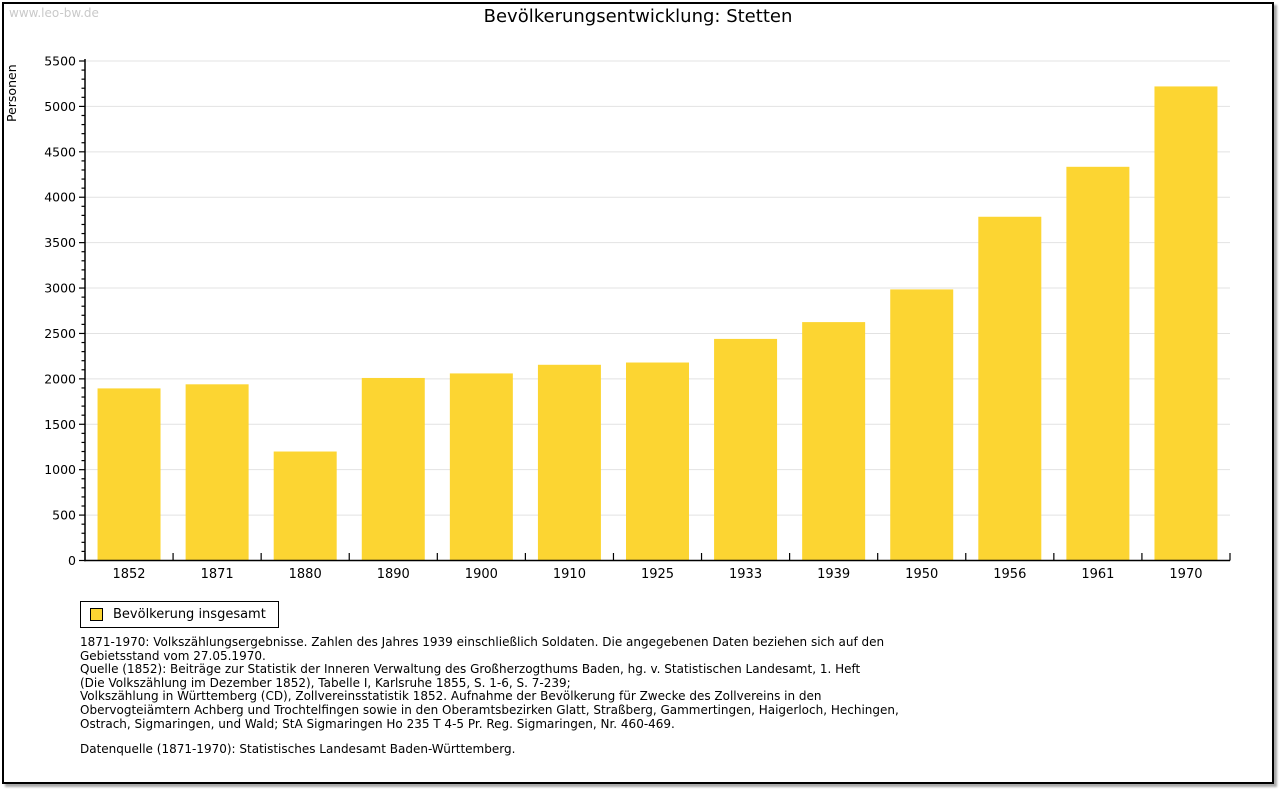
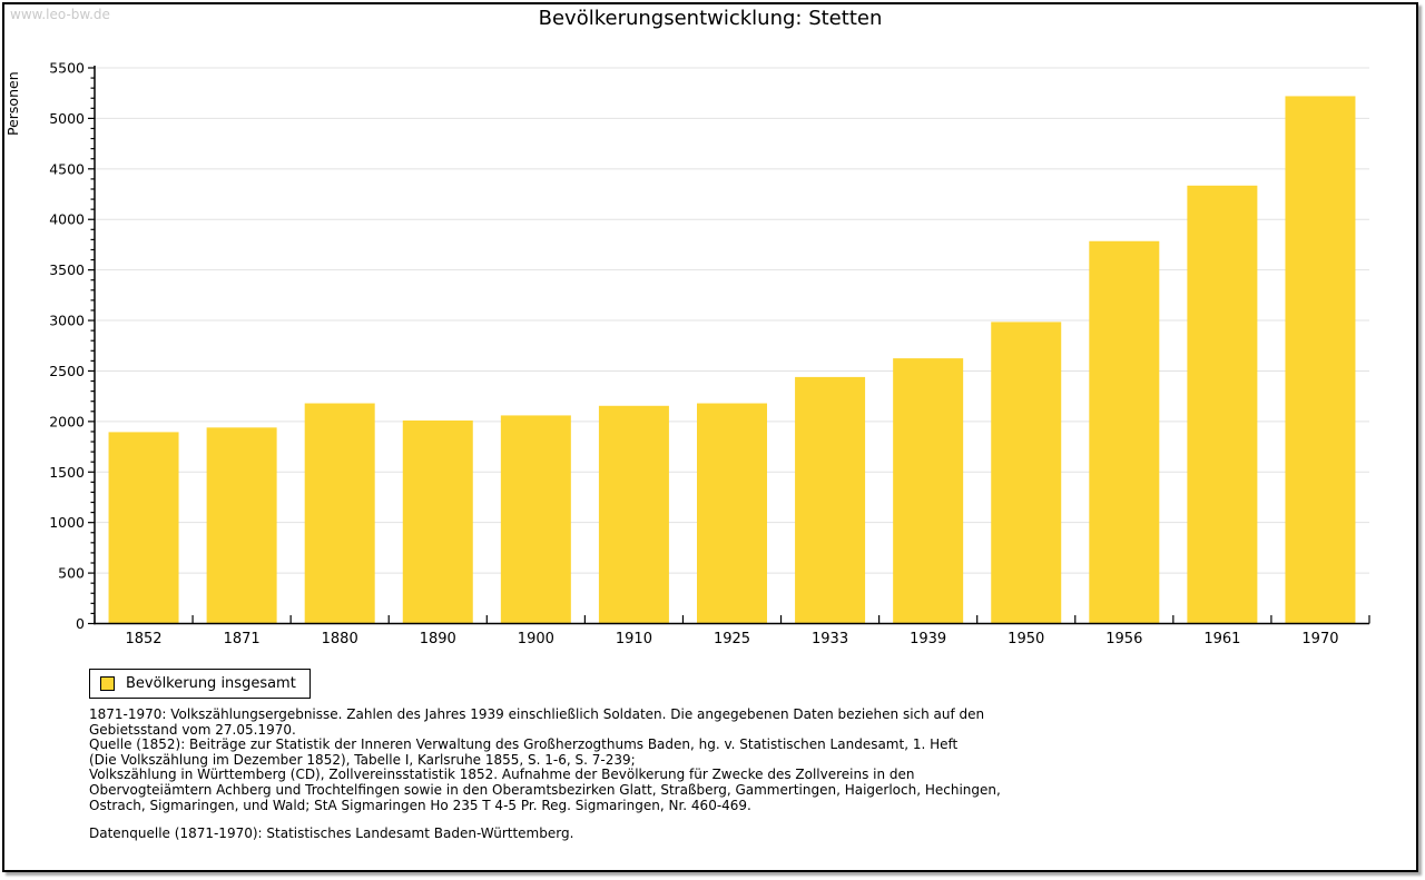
1880: 1200 -> 2200
